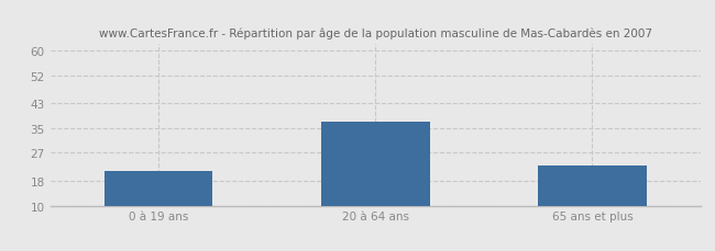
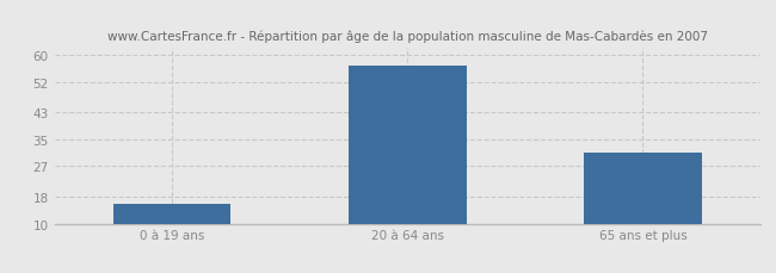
0 à 19 ans: 21 -> 16
20 à 64 ans: 37 -> 57
65 ans et plus: 23 -> 31
